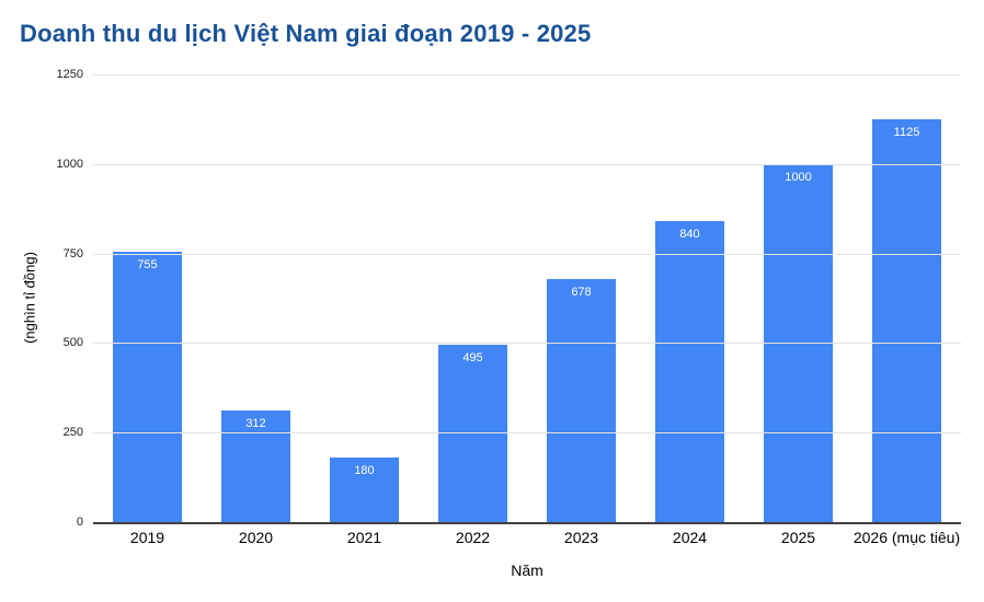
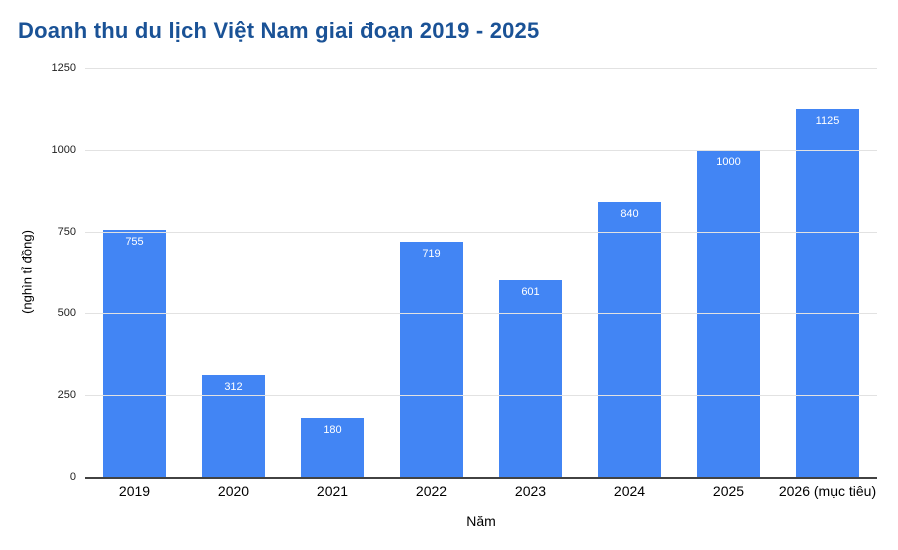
2022: 495 -> 719
2023: 678 -> 601
